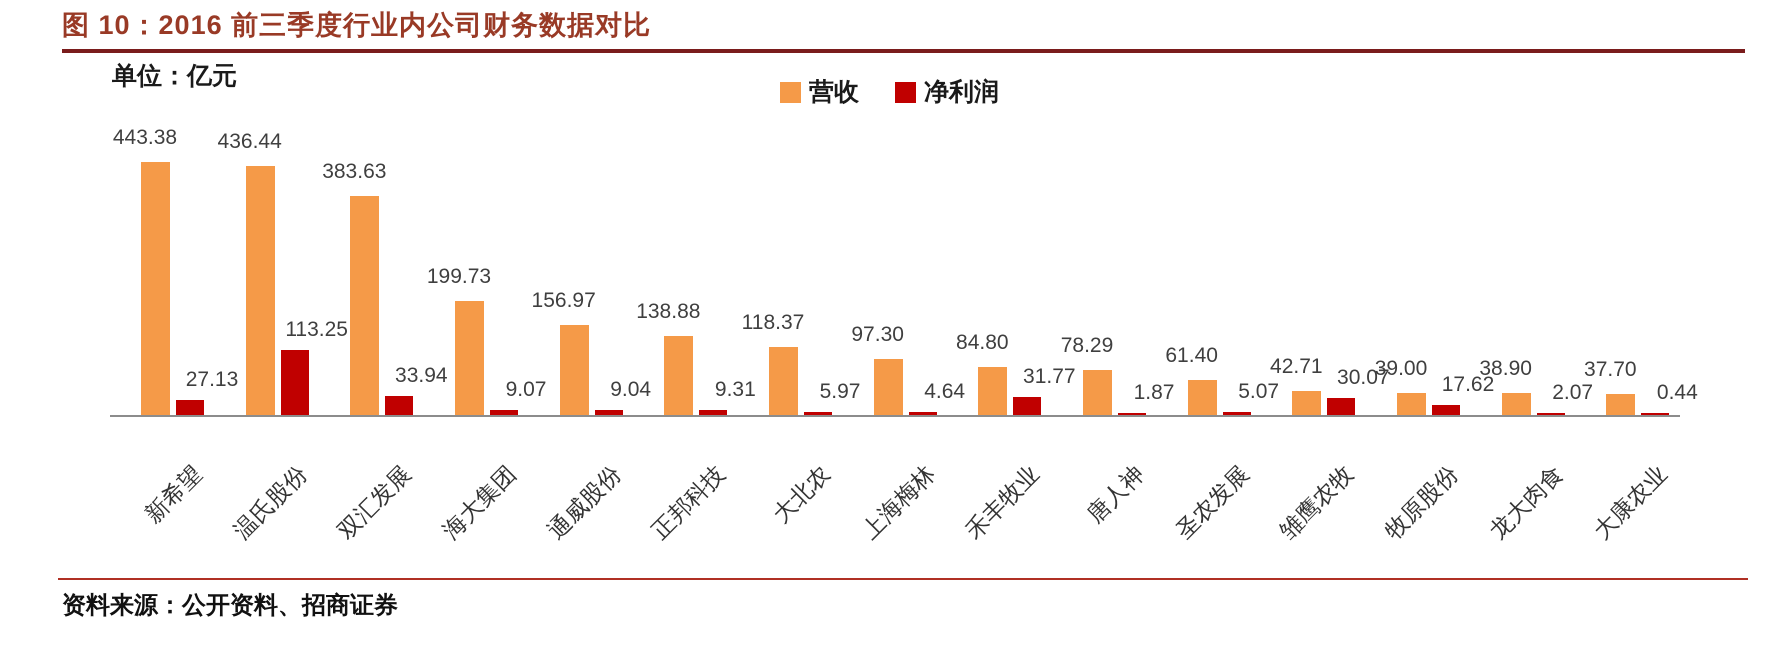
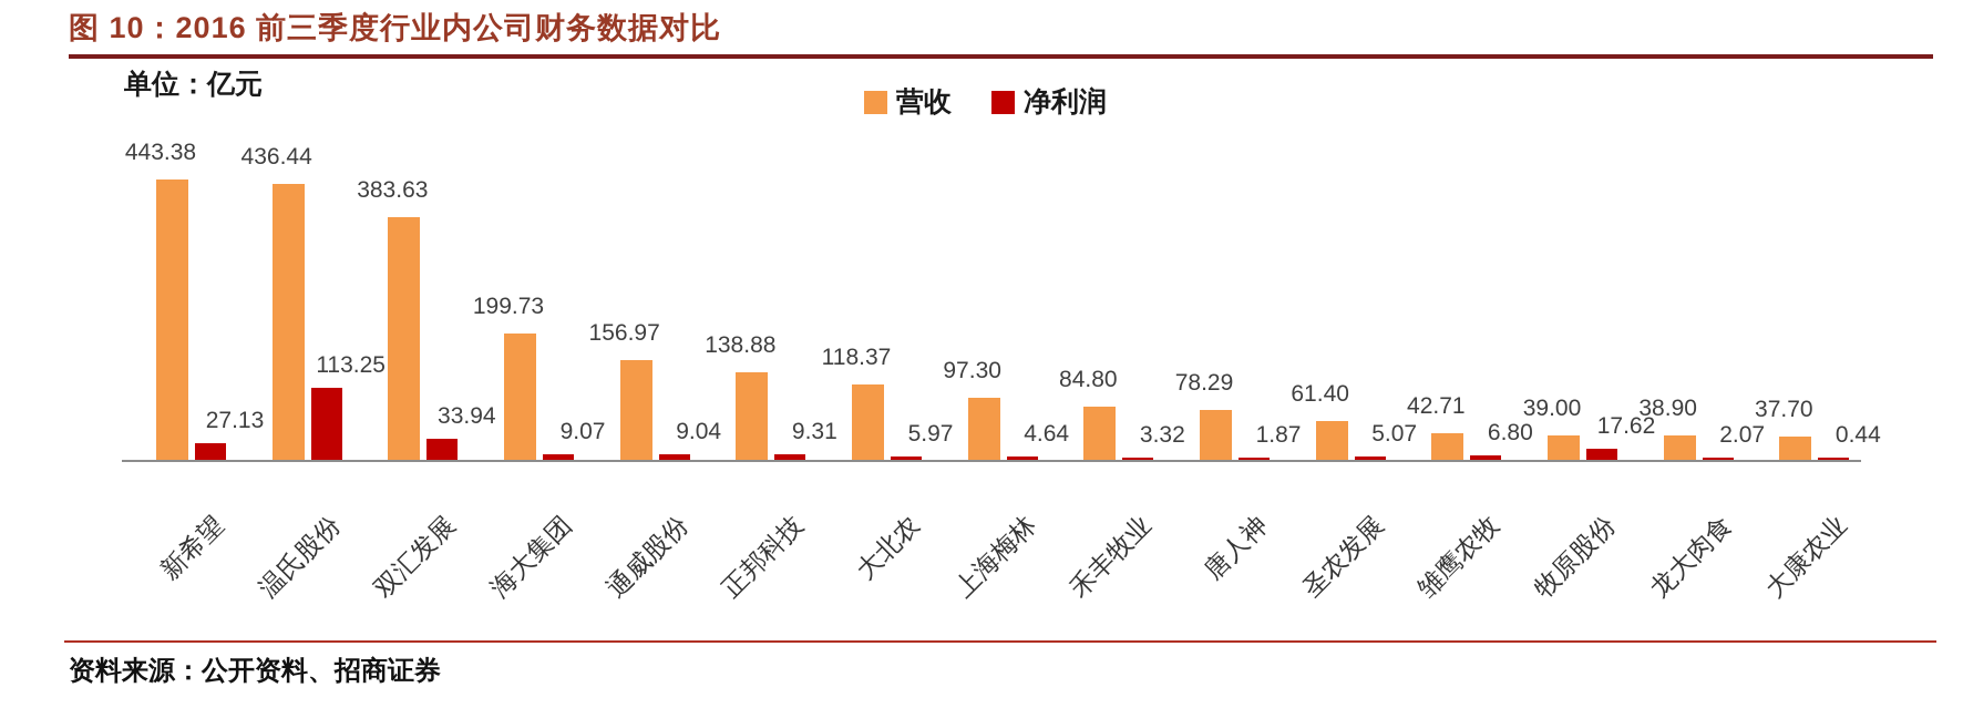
净利润/禾丰牧业: 31.77 -> 3.32
净利润/雏鹰农牧: 30.07 -> 6.80
